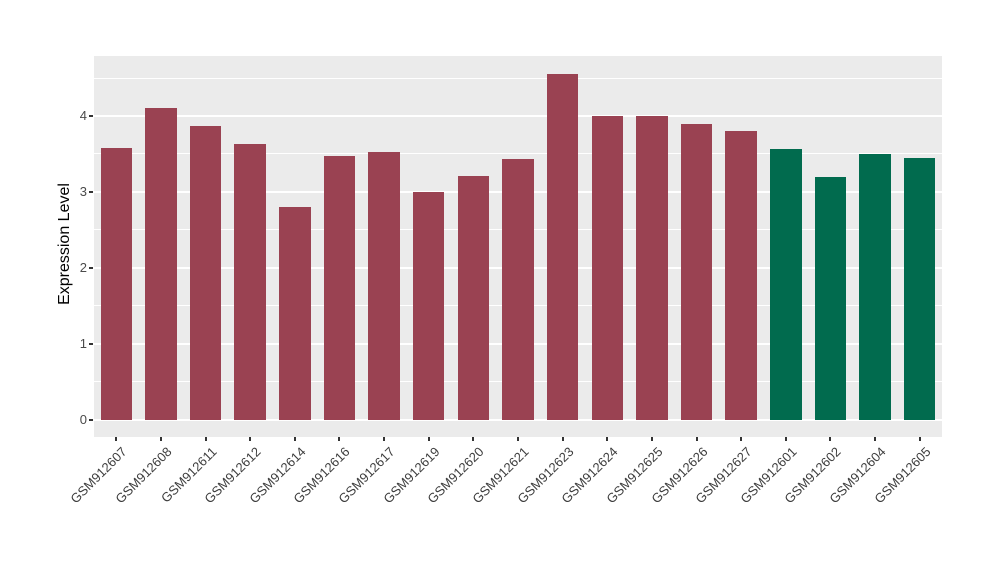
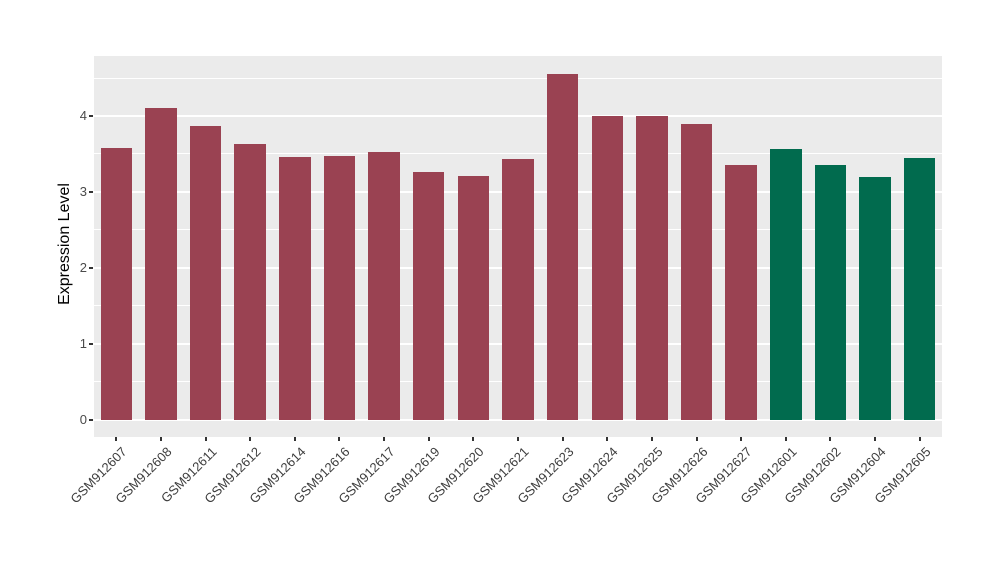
GSM912614: 2.8 -> 3.5
GSM912619: 3.0 -> 3.3
GSM912627: 3.8 -> 3.4
GSM912602: 3.2 -> 3.4
GSM912604: 3.5 -> 3.2
